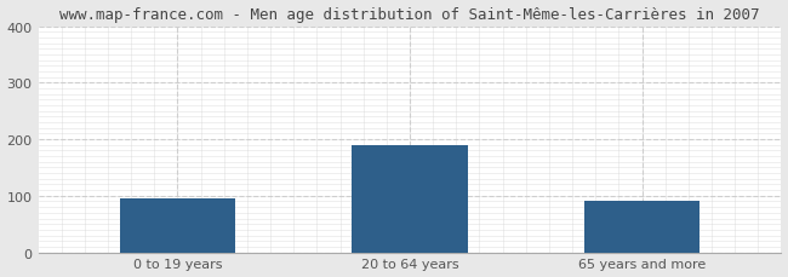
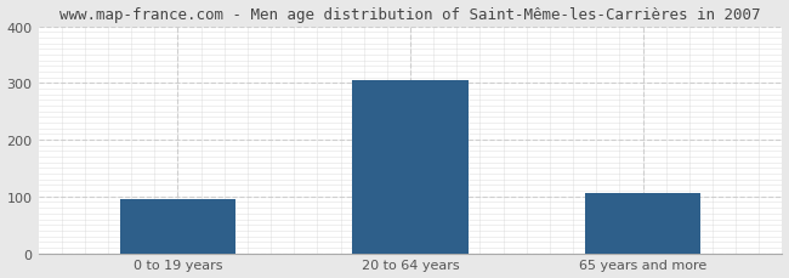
20 to 64 years: 190 -> 305
65 years and more: 90 -> 107
